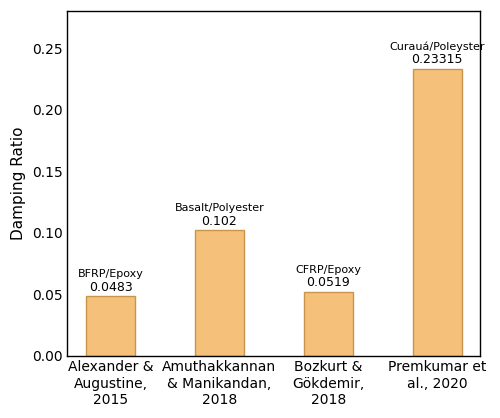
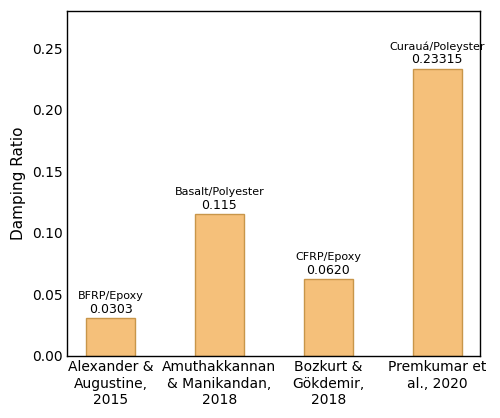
Alexander & Augustine, 2015: 0.0483 -> 0.0303
Amuthakkannan & Manikandan, 2018: 0.102 -> 0.115
Bozkurt & Gökdemir, 2018: 0.0519 -> 0.0620
